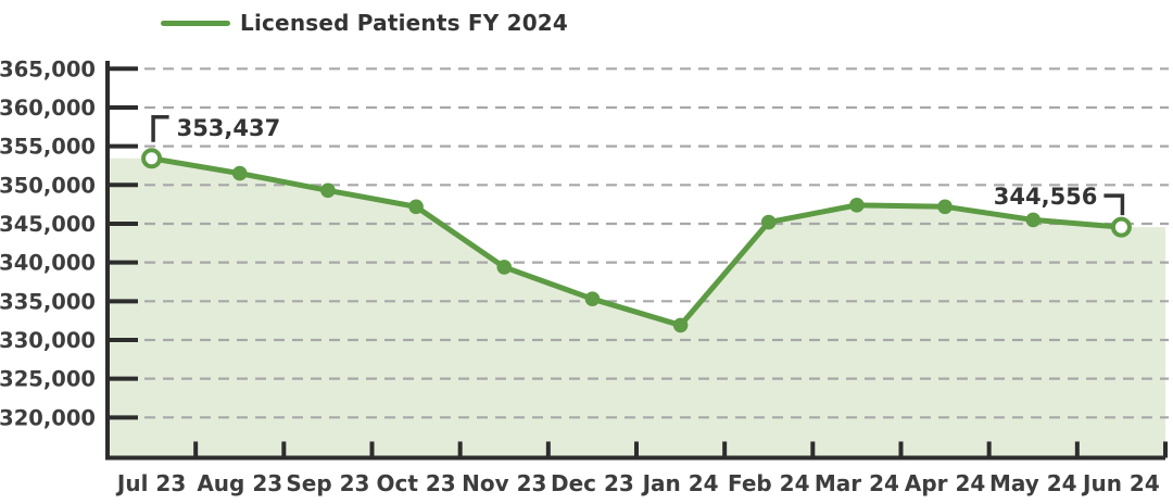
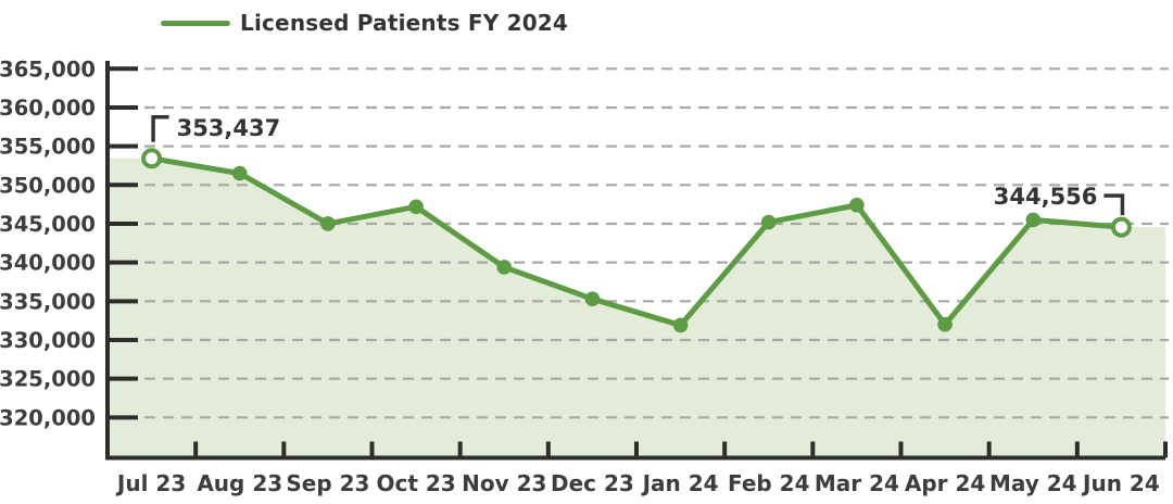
Sep 23: 349000 -> 345000
Apr 24: 347000 -> 332000
